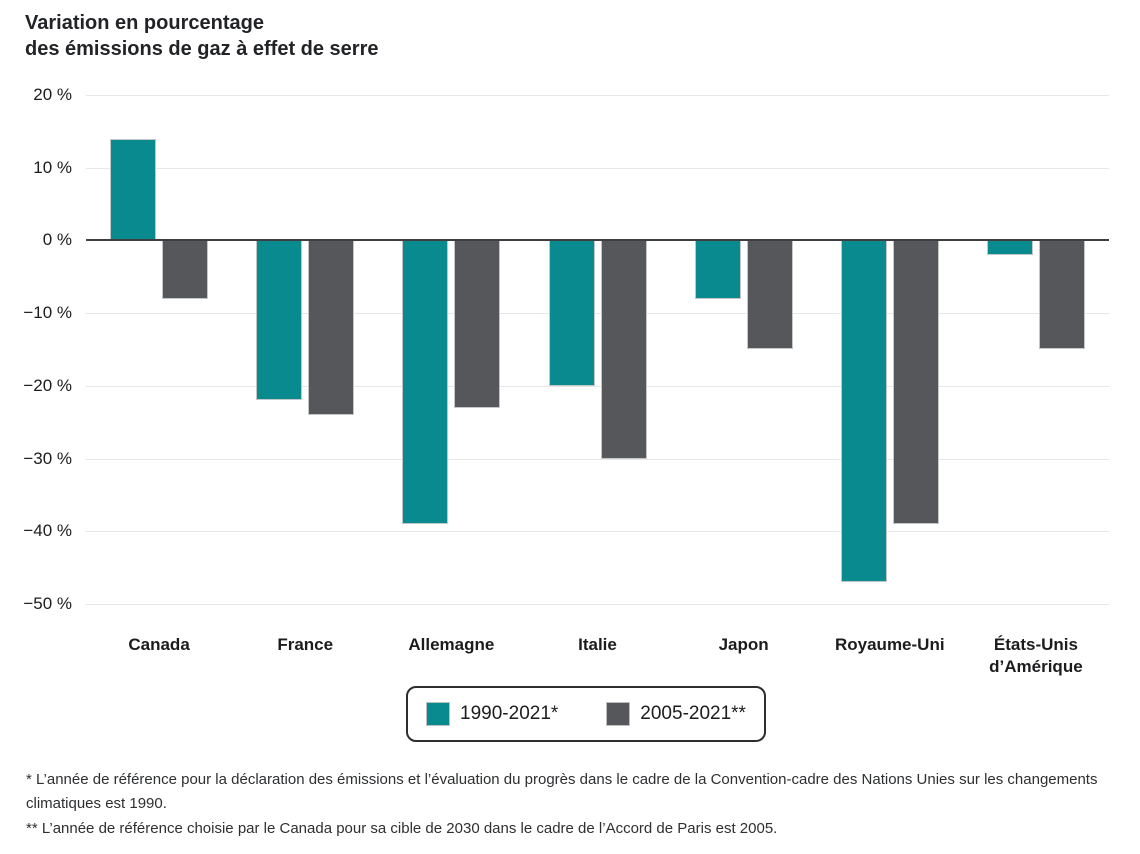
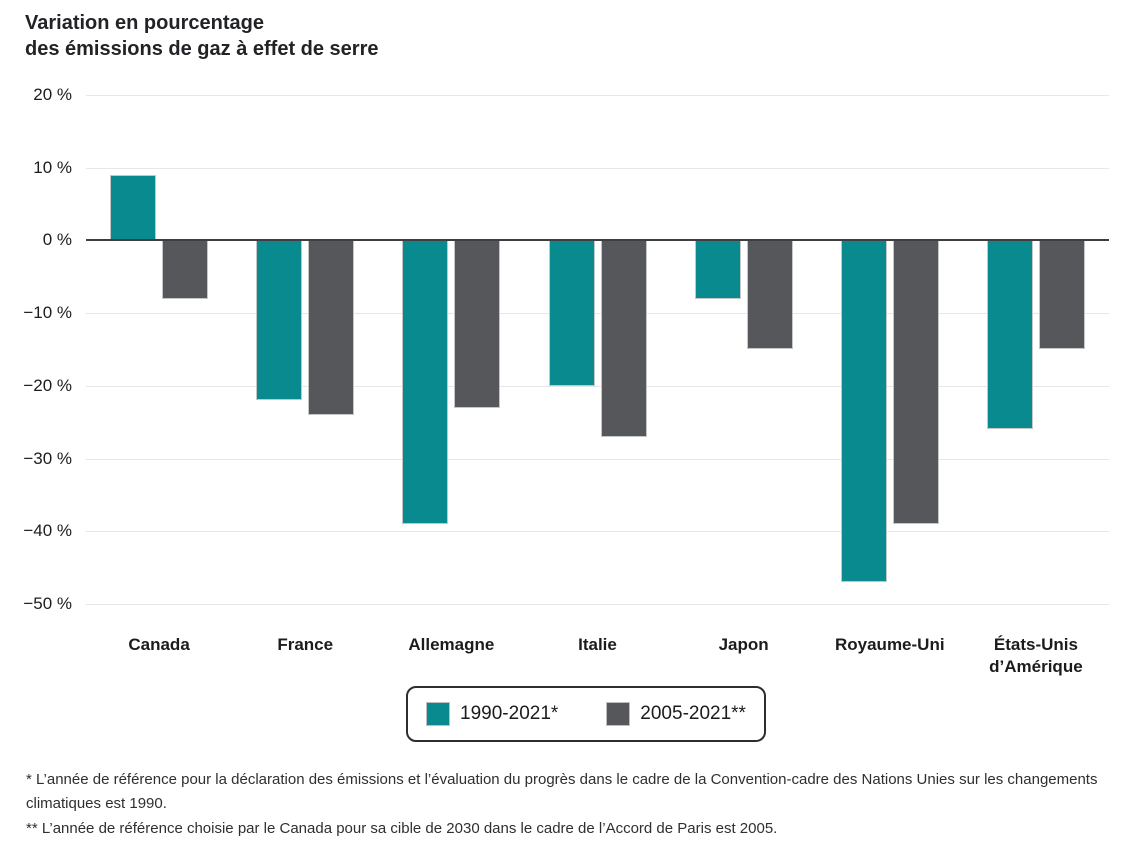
1990-2021*/Canada: 14% -> 9%
2005-2021**/Italie: -30% -> -27%
1990-2021*/États-Unis d’Amérique: -2% -> -26%
